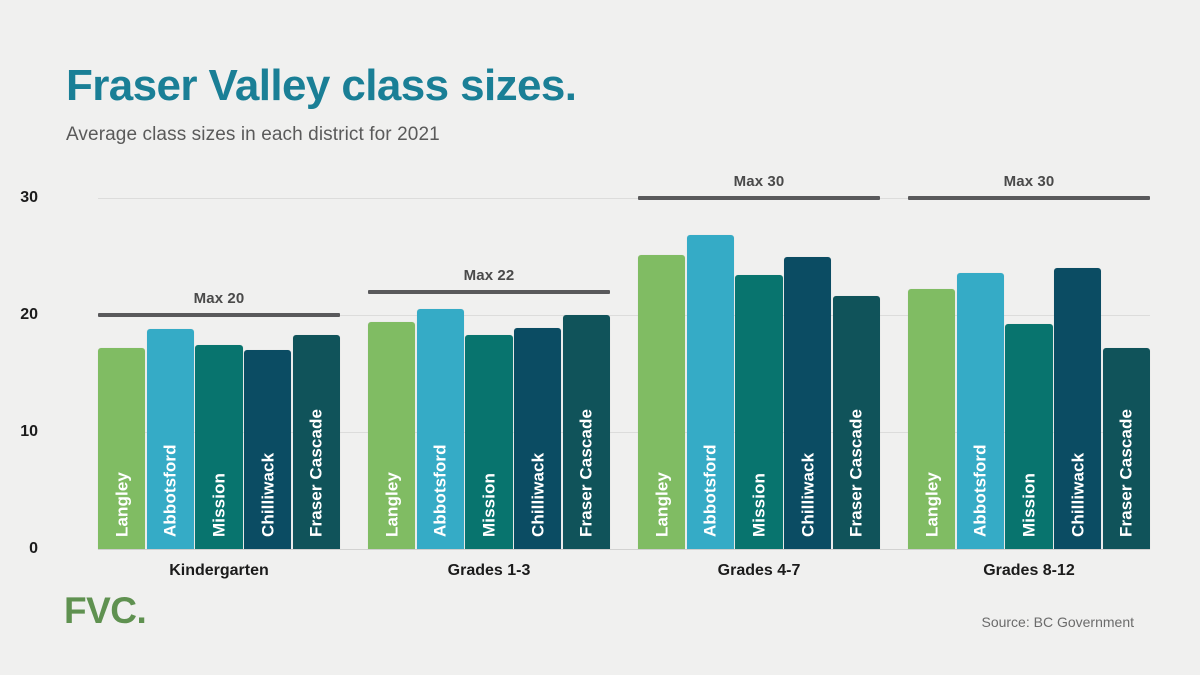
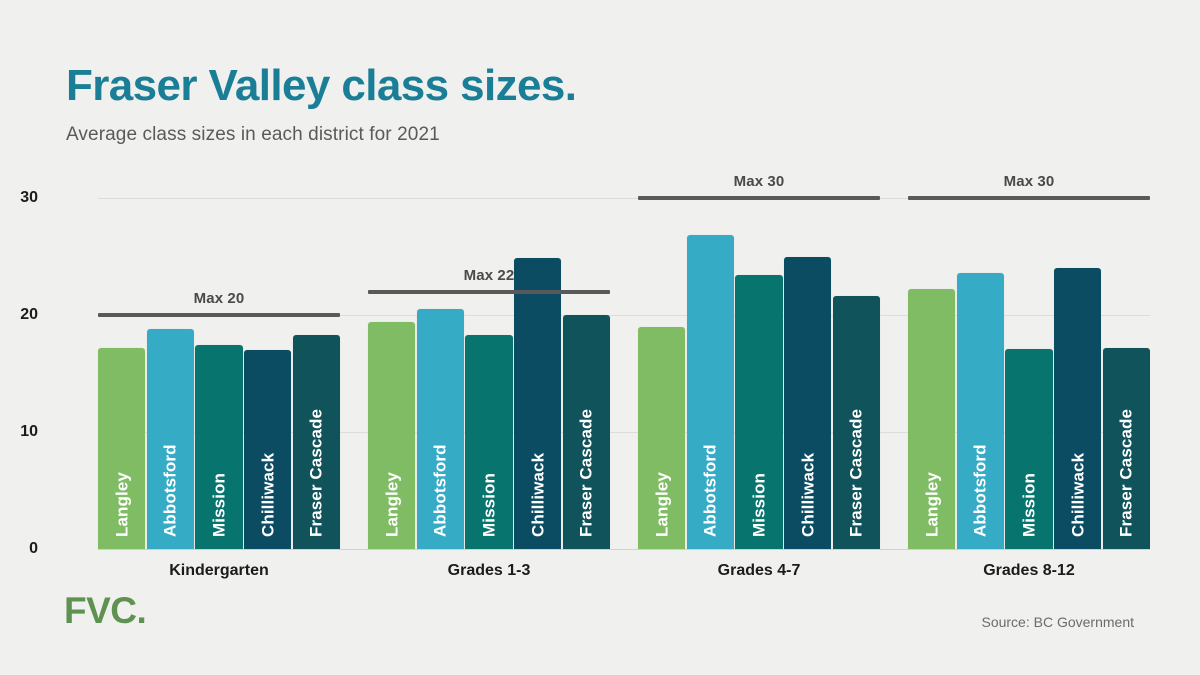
Chilliwack/Grades 1-3: 18.9 -> 24.9
Langley/Grades 4-7: 25.1 -> 19.0
Mission/Grades 8-12: 19.2 -> 17.1
